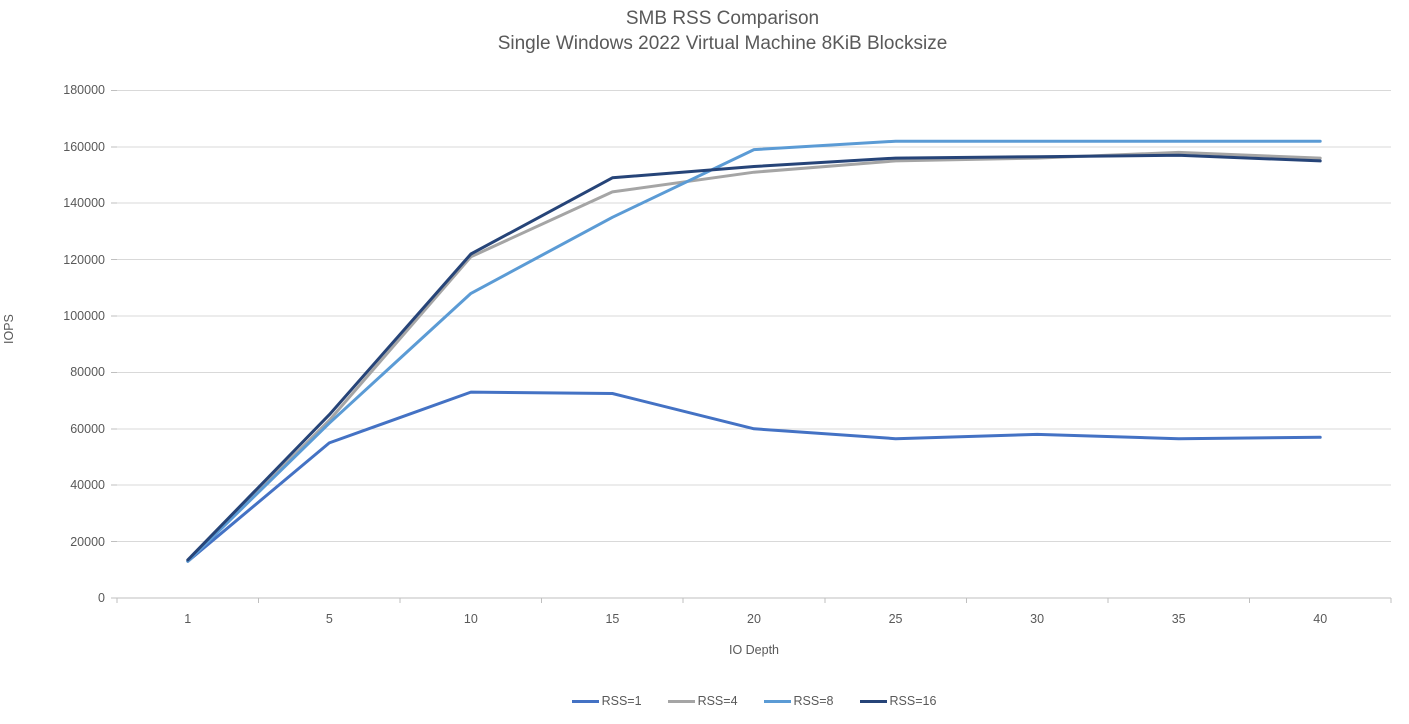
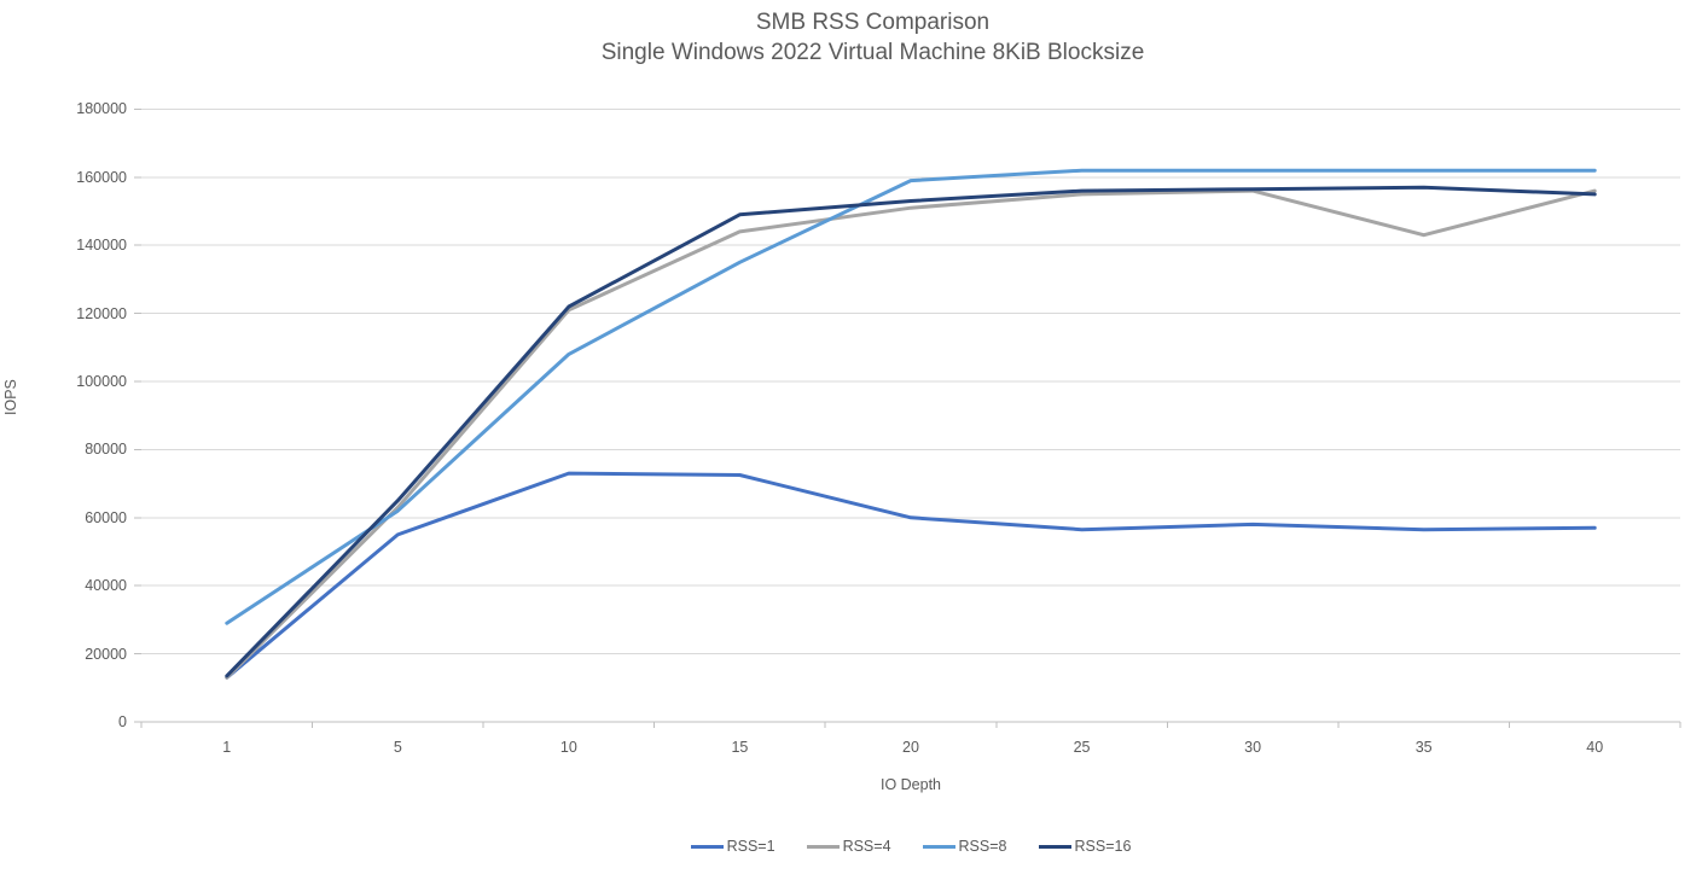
RSS=8/1: 13000 -> 29000
RSS=4/35: 158000 -> 143000
